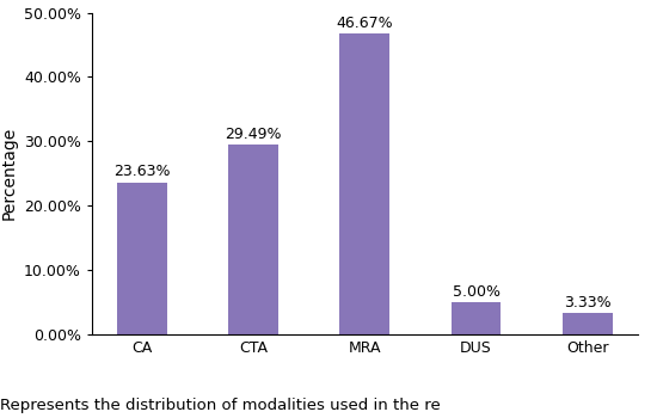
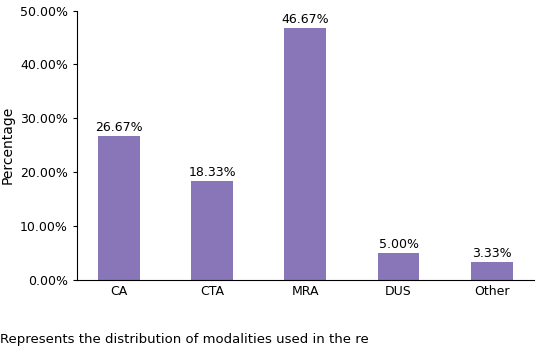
CA: 23.63% -> 26.67%
CTA: 29.49% -> 18.33%
